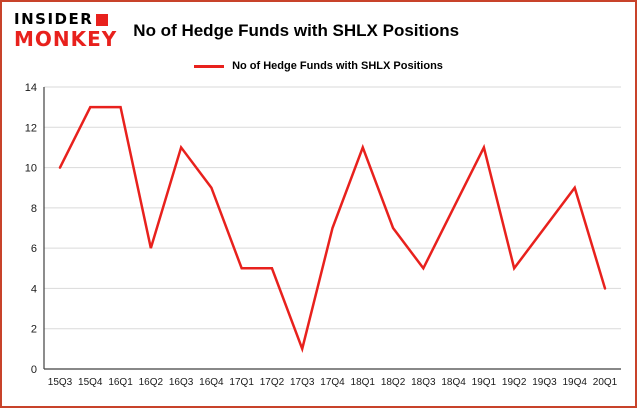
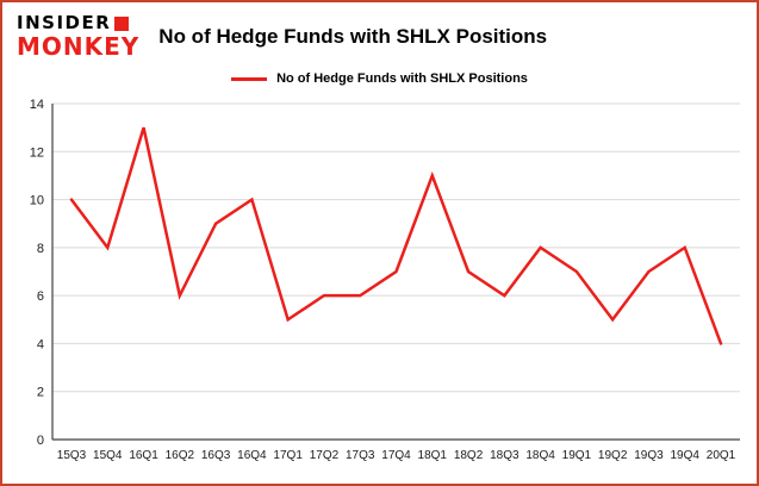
15Q4: 13 -> 8
16Q3: 11 -> 9
16Q4: 9 -> 10
17Q2: 5 -> 6
17Q3: 1 -> 6
18Q3: 5 -> 6
19Q1: 11 -> 7
19Q4: 9 -> 8
